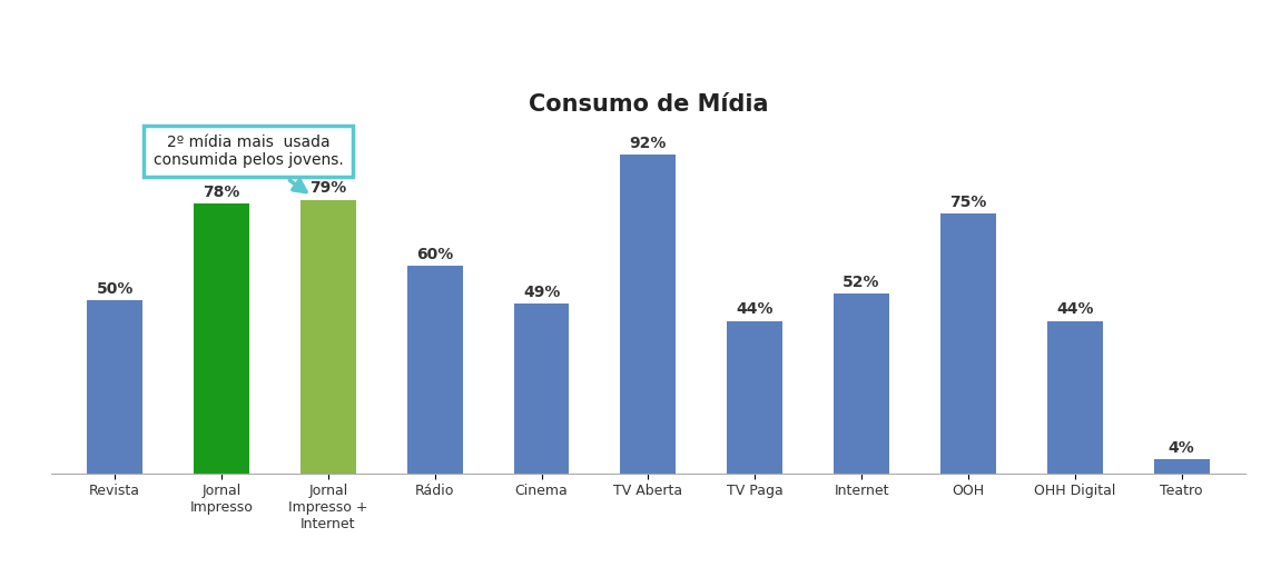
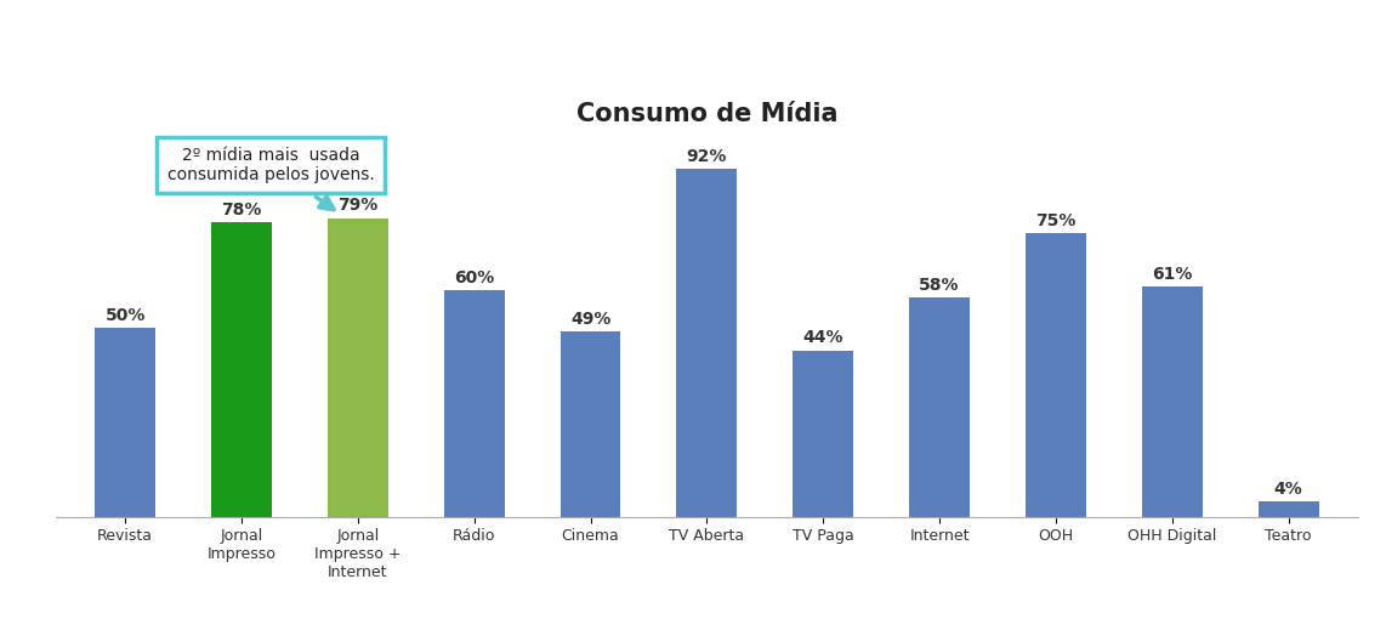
Internet: 52% -> 58%
OHH Digital: 44% -> 61%
